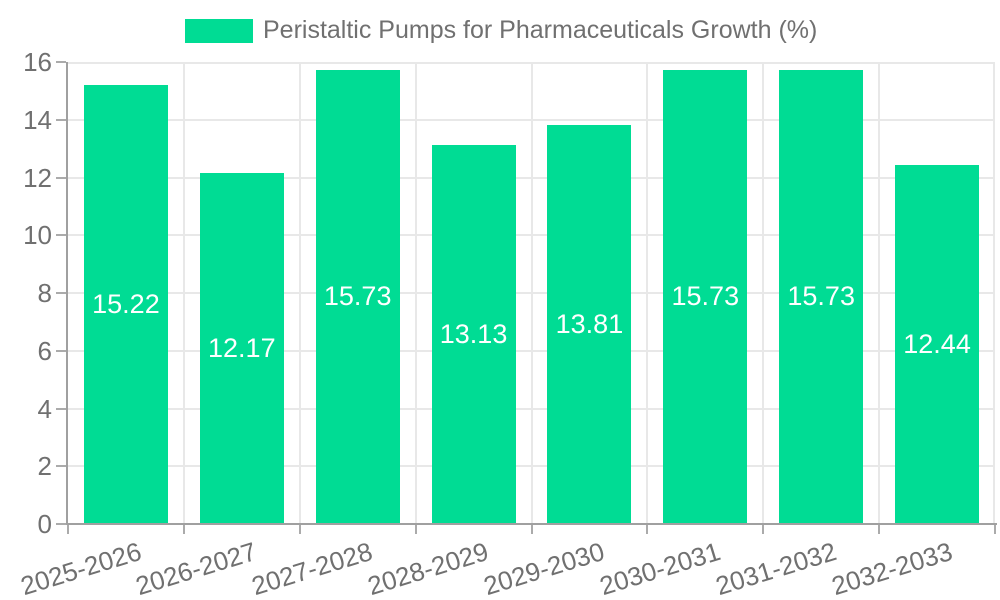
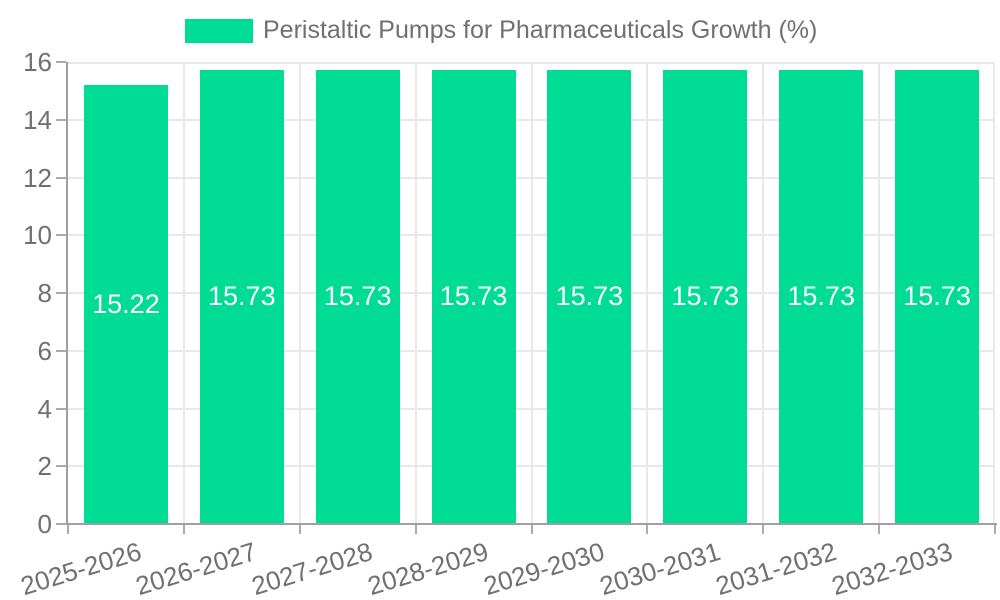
2026-2027: 12.17 -> 15.73
2028-2029: 13.13 -> 15.73
2029-2030: 13.81 -> 15.73
2032-2033: 12.44 -> 15.73
